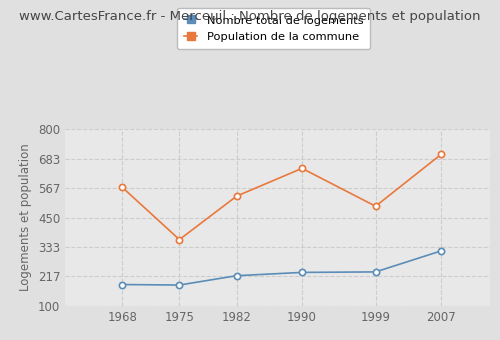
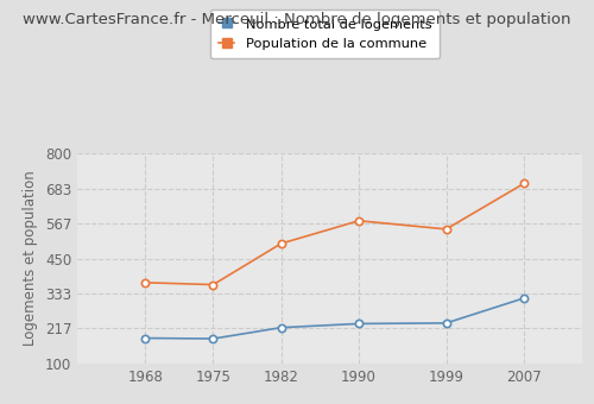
Population de la commune/1968: 570 -> 370
Population de la commune/1982: 535 -> 500
Population de la commune/1990: 645 -> 576
Population de la commune/1999: 495 -> 548
